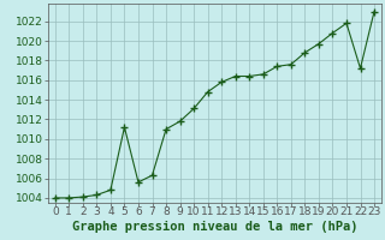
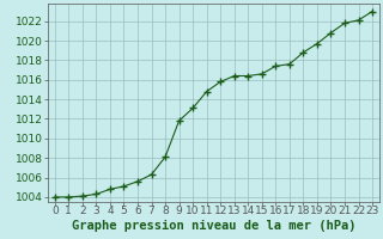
5: 1011.2 -> 1005.1
8: 1011.0 -> 1008.1
22: 1017.2 -> 1022.1
